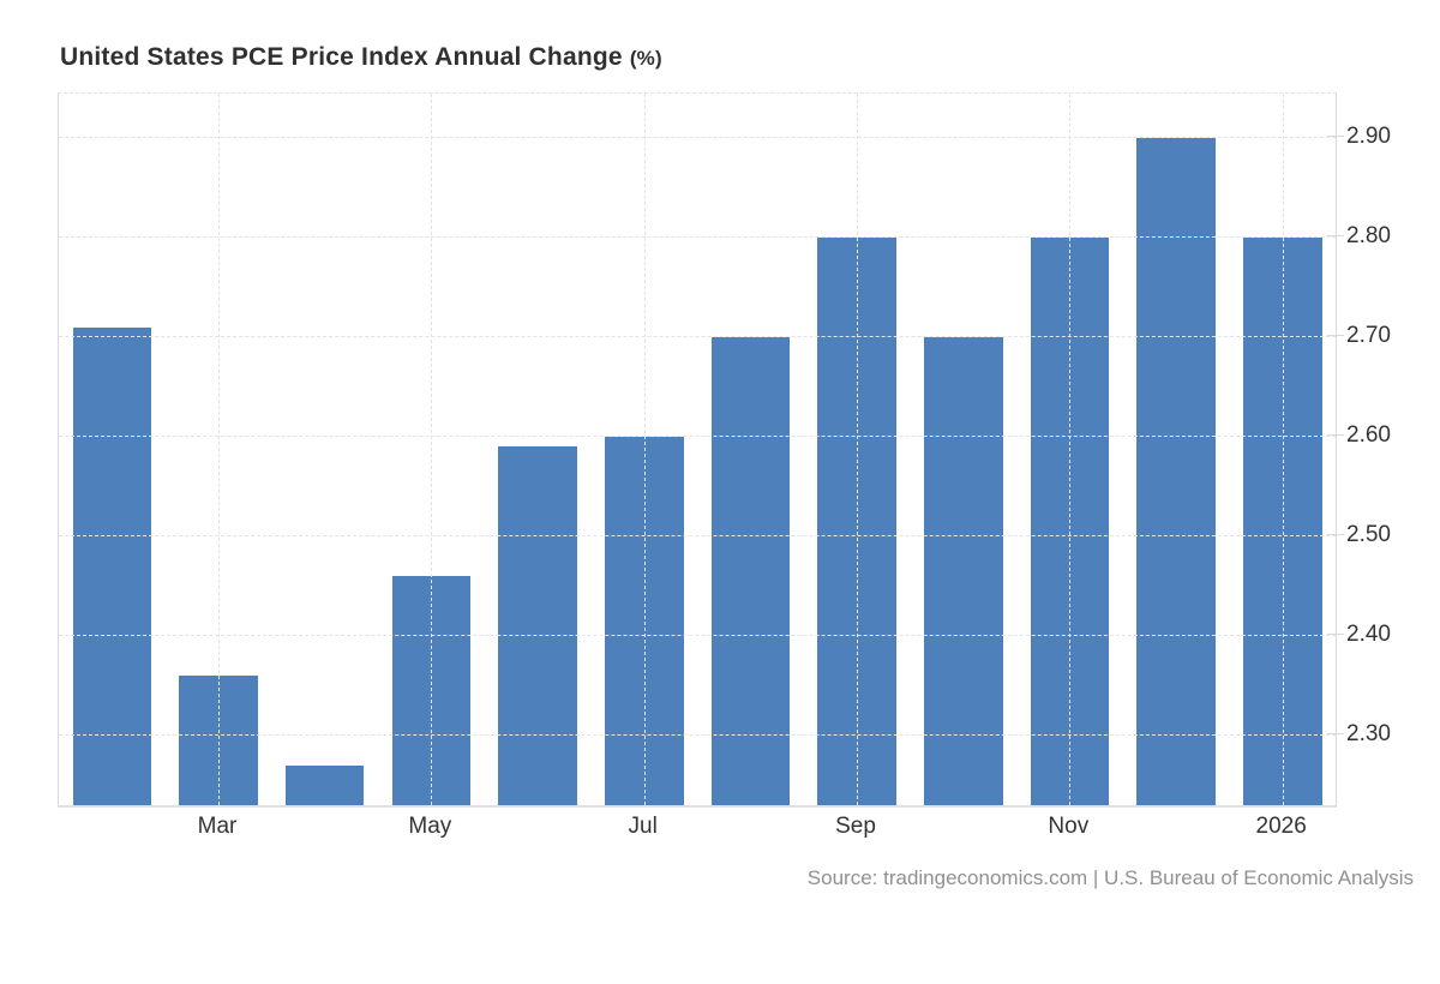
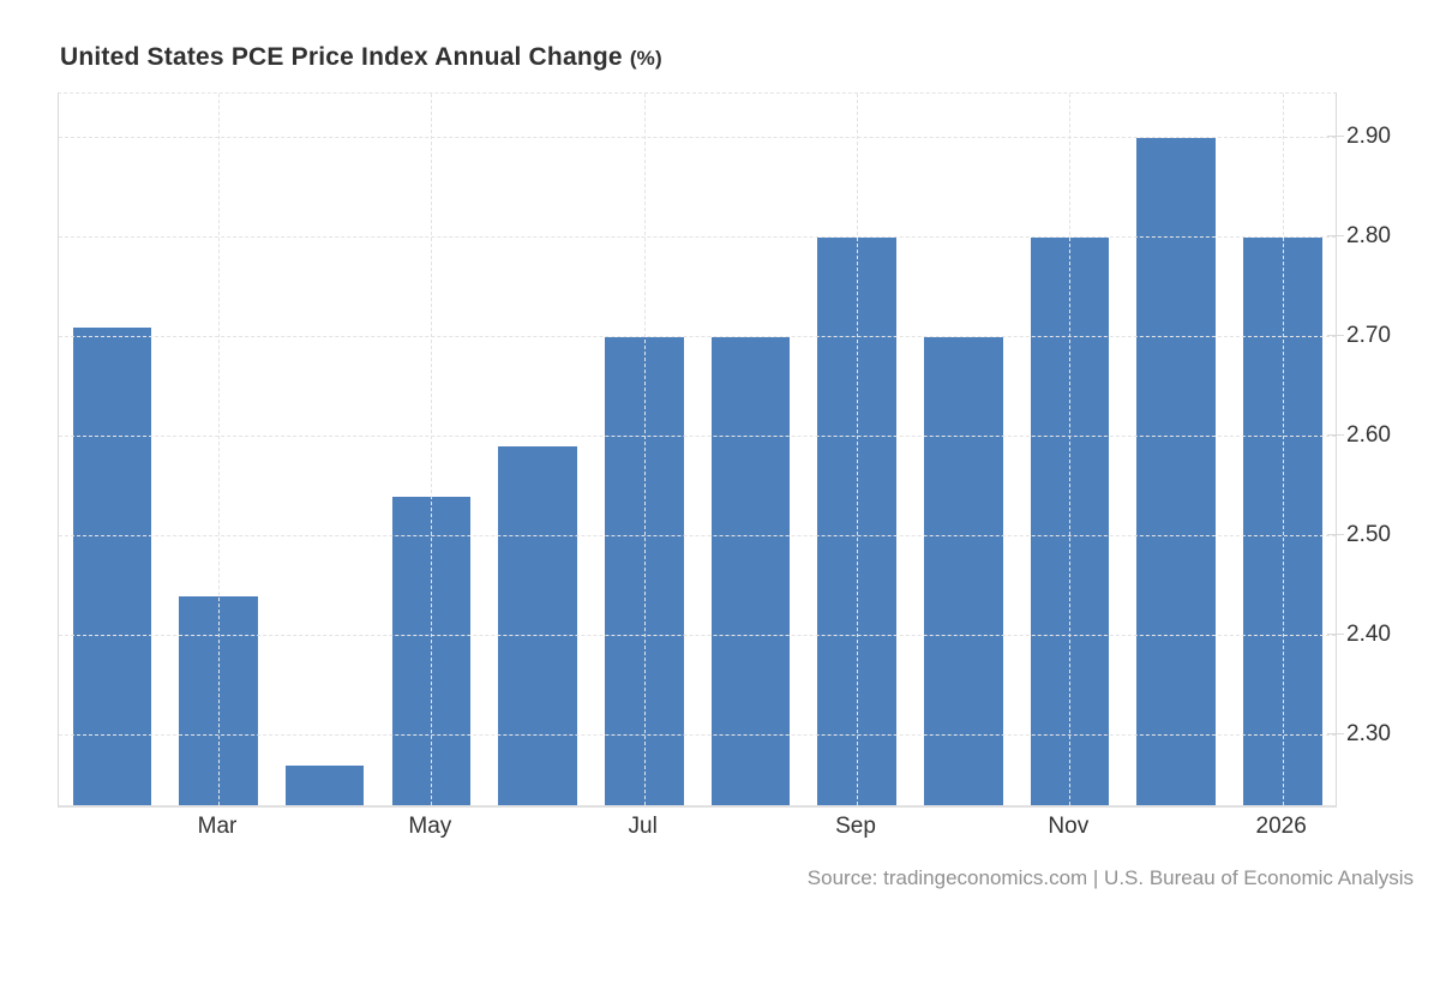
Mar: 2.36 -> 2.44
May: 2.46 -> 2.54
Jul: 2.60 -> 2.70
